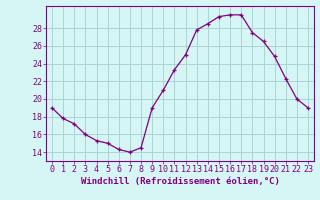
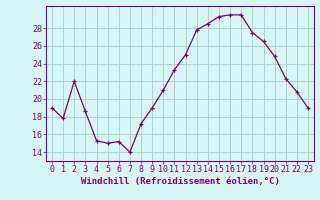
2: 17.2 -> 22.0
3: 16.0 -> 18.6
6: 14.3 -> 15.2
8: 14.5 -> 17.2
22: 20.0 -> 20.8
